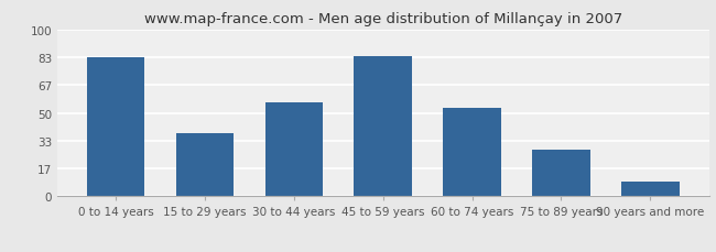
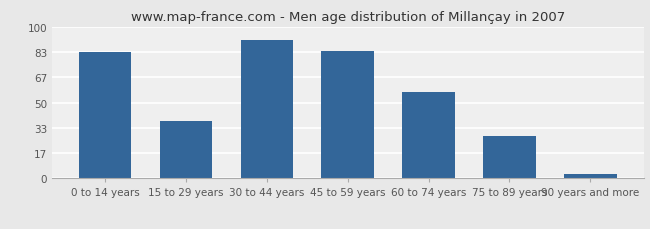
30 to 44 years: 56 -> 91
60 to 74 years: 53 -> 57
90 years and more: 9 -> 3
